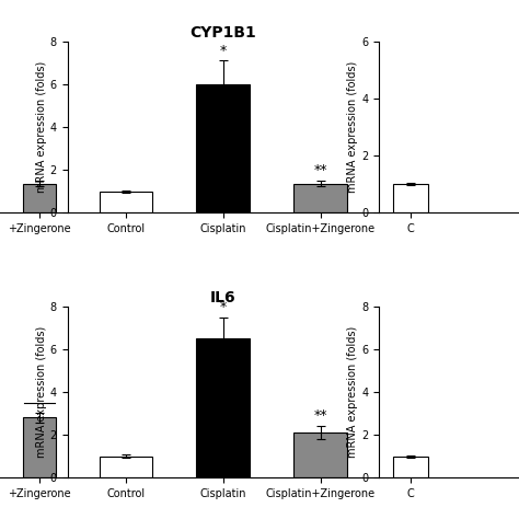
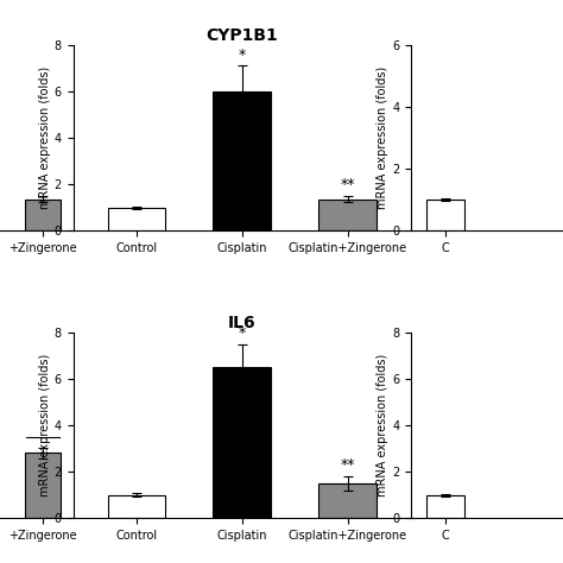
IL6/Cisplatin+Zingerone: 2.1 -> 1.5
